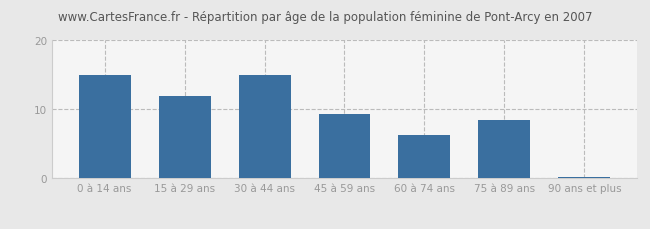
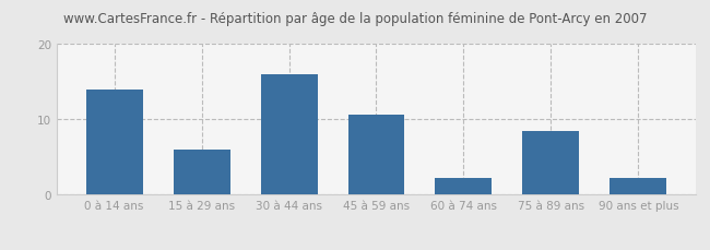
0 à 14 ans: 15.0 -> 14.0
15 à 29 ans: 12.0 -> 6.0
30 à 44 ans: 15.0 -> 16.0
45 à 59 ans: 9.3 -> 10.6
60 à 74 ans: 6.3 -> 2.2
90 ans et plus: 0.2 -> 2.2
